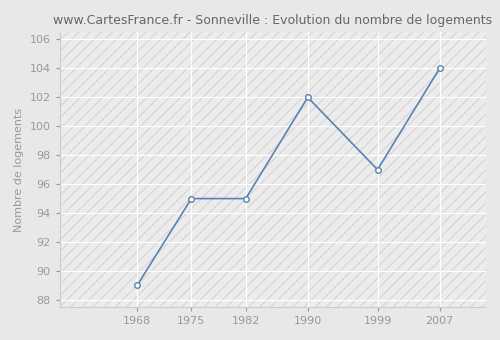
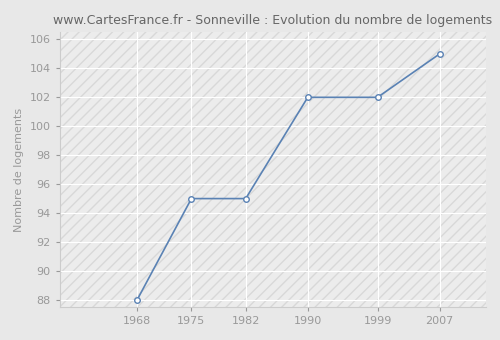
1968: 89 -> 88
1999: 97 -> 102
2007: 104 -> 105
